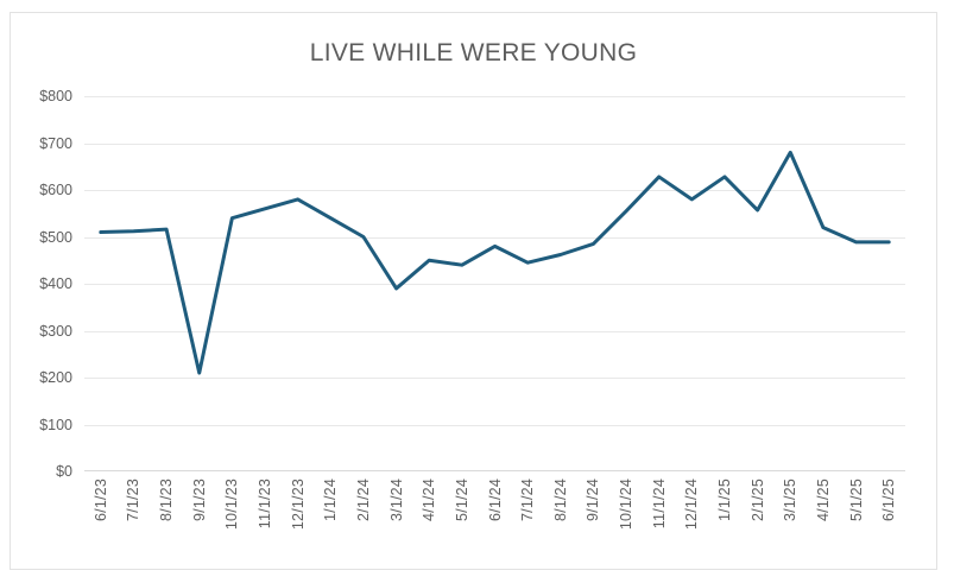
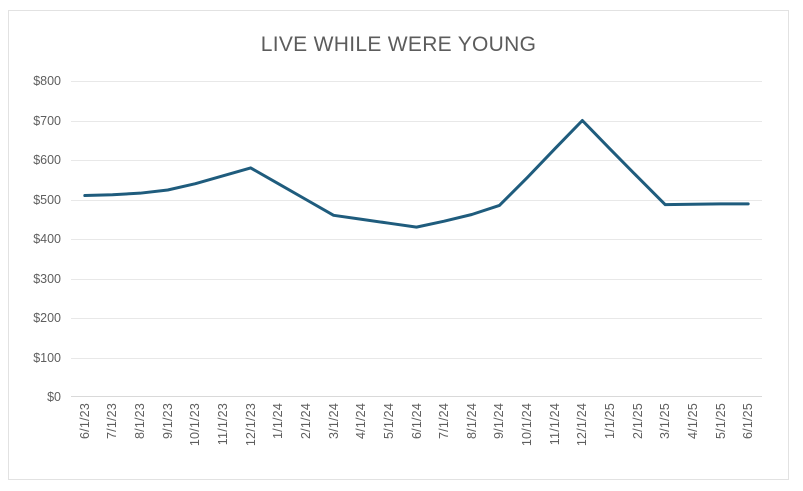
9/1/23: $210 -> $520
3/1/24: $390 -> $460
6/1/24: $480 -> $430
12/1/24: $580 -> $700
3/1/25: $680 -> $490
4/1/25: $520 -> $490
